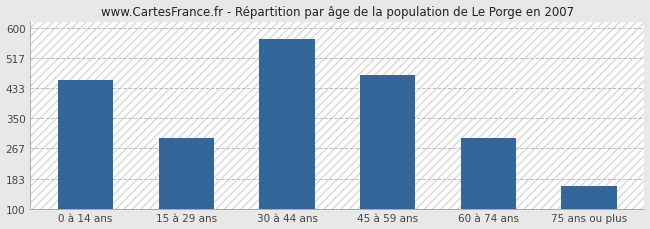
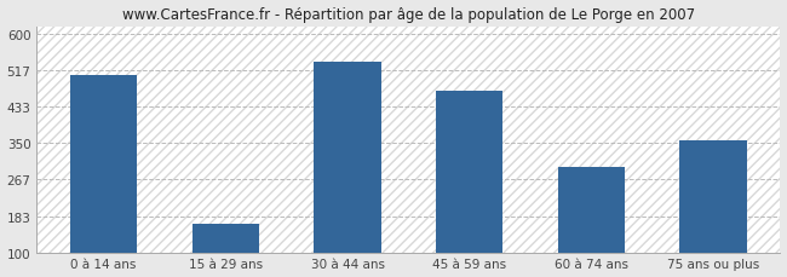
0 à 14 ans: 455 -> 505
15 à 29 ans: 295 -> 165
30 à 44 ans: 570 -> 535
75 ans ou plus: 163 -> 355
